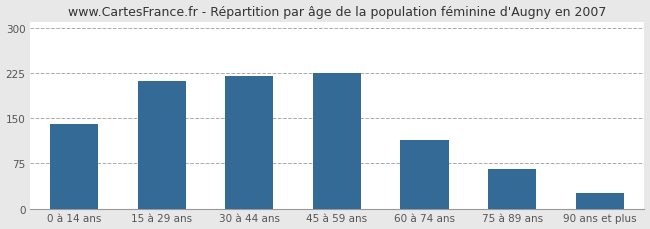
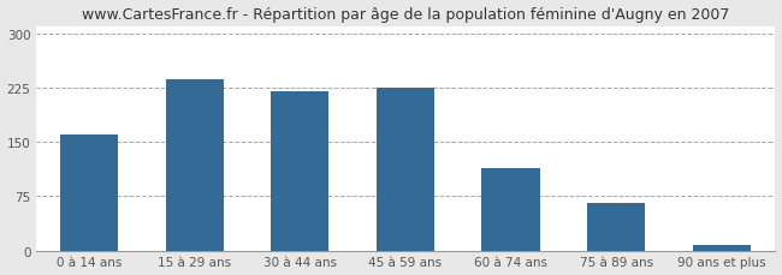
0 à 14 ans: 140 -> 160
15 à 29 ans: 212 -> 237
90 ans et plus: 26 -> 8
